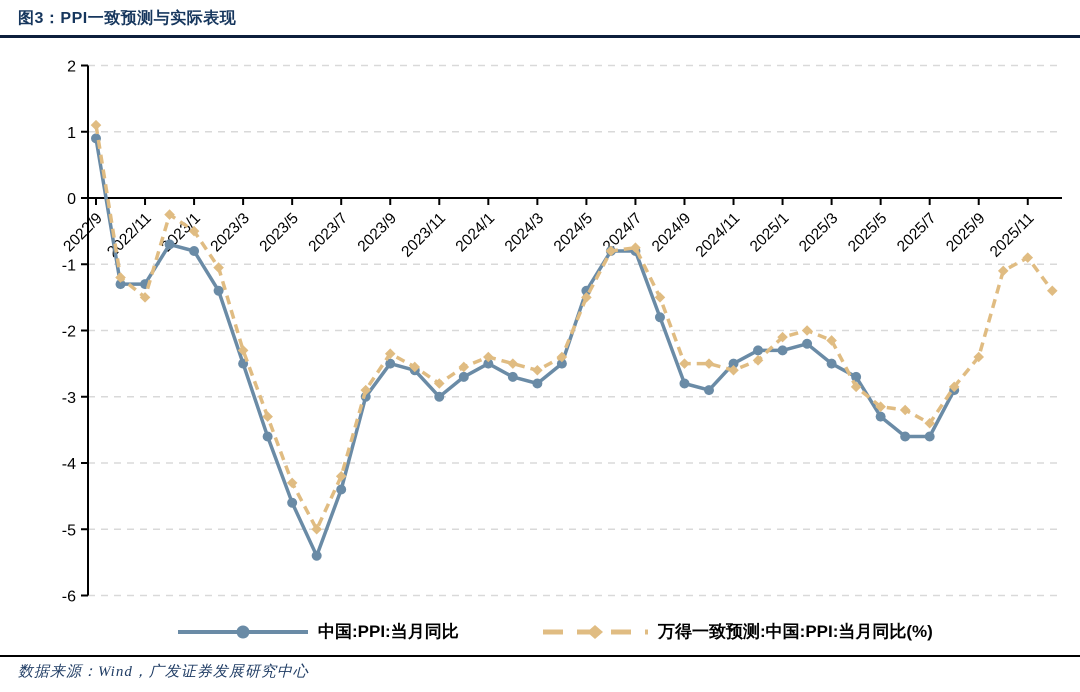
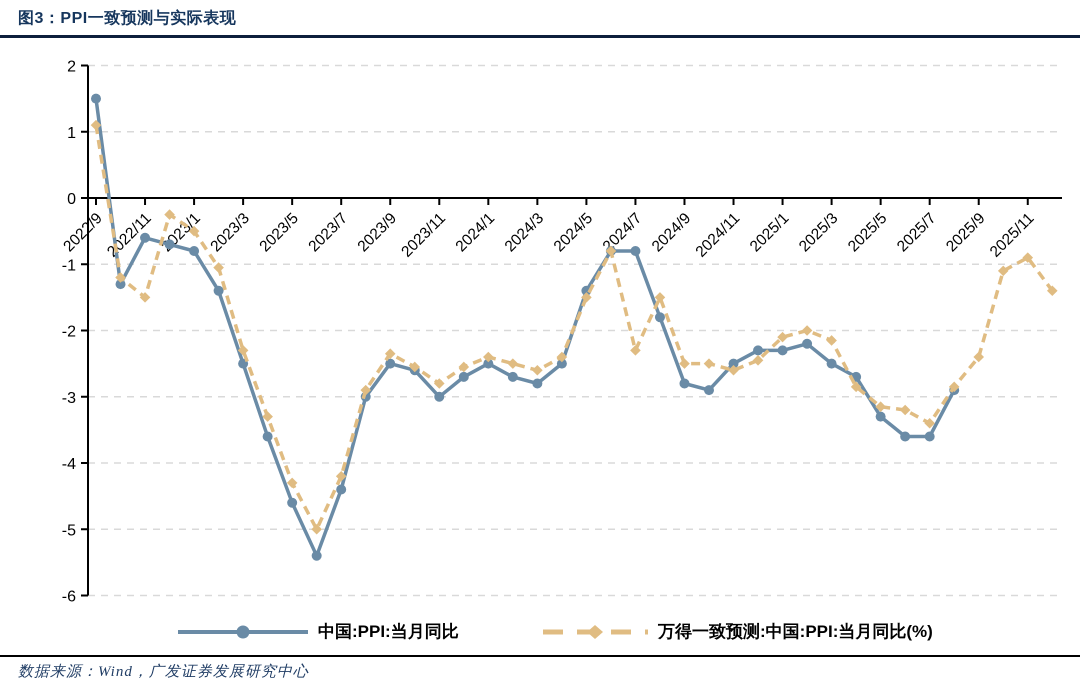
中国:PPI:当月同比/2022/9: 0.9 -> 1.5
中国:PPI:当月同比/2022/11: -1.3 -> -0.6
万得一致预测:中国:PPI:当月同比(%)/2024/7: -0.8 -> -2.3
